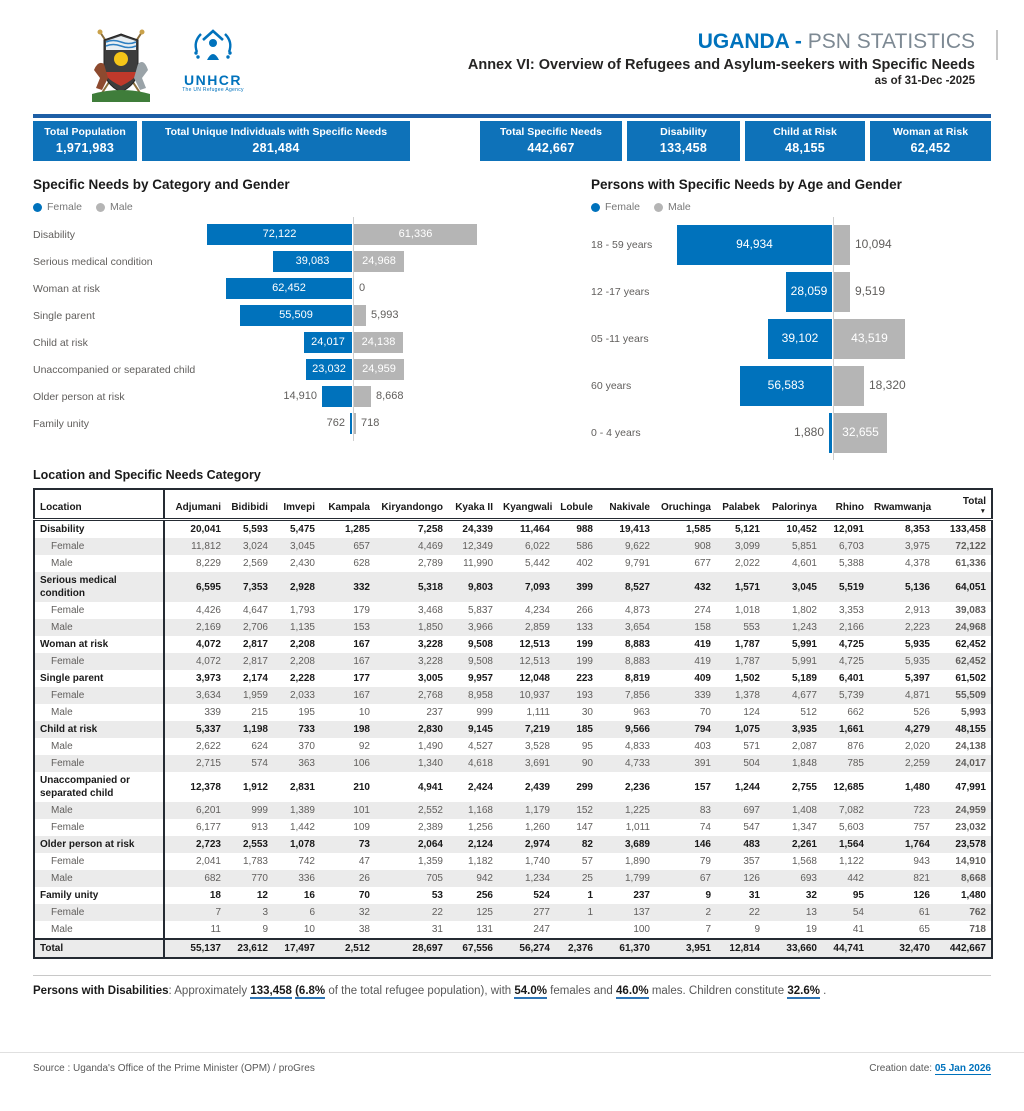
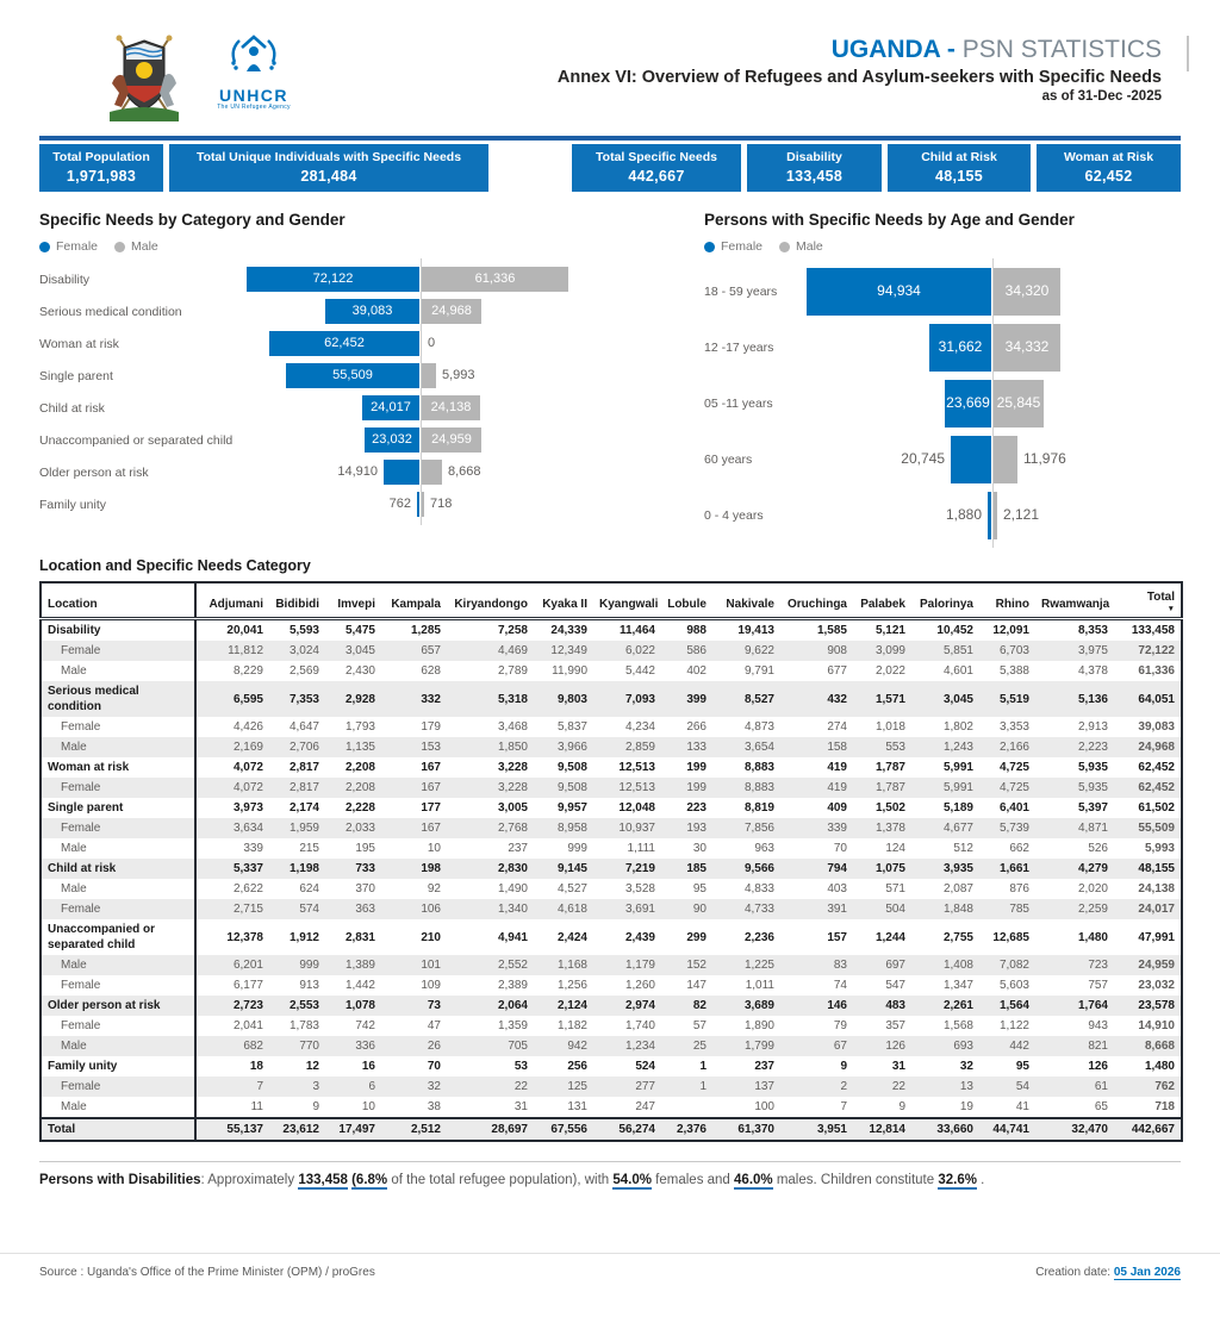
Persons with Specific Needs by Age and Gender/Male/18 - 59 years: 10,094 -> 34,320
Persons with Specific Needs by Age and Gender/Female/12 -17 years: 28,059 -> 31,662
Persons with Specific Needs by Age and Gender/Male/12 -17 years: 9,519 -> 34,332
Persons with Specific Needs by Age and Gender/Female/05 -11 years: 39,102 -> 23,669
Persons with Specific Needs by Age and Gender/Male/05 -11 years: 43,519 -> 25,845
Persons with Specific Needs by Age and Gender/Female/60 years: 56,583 -> 20,745
Persons with Specific Needs by Age and Gender/Male/60 years: 18,320 -> 11,976
Persons with Specific Needs by Age and Gender/Male/0 - 4 years: 32,655 -> 2,121
